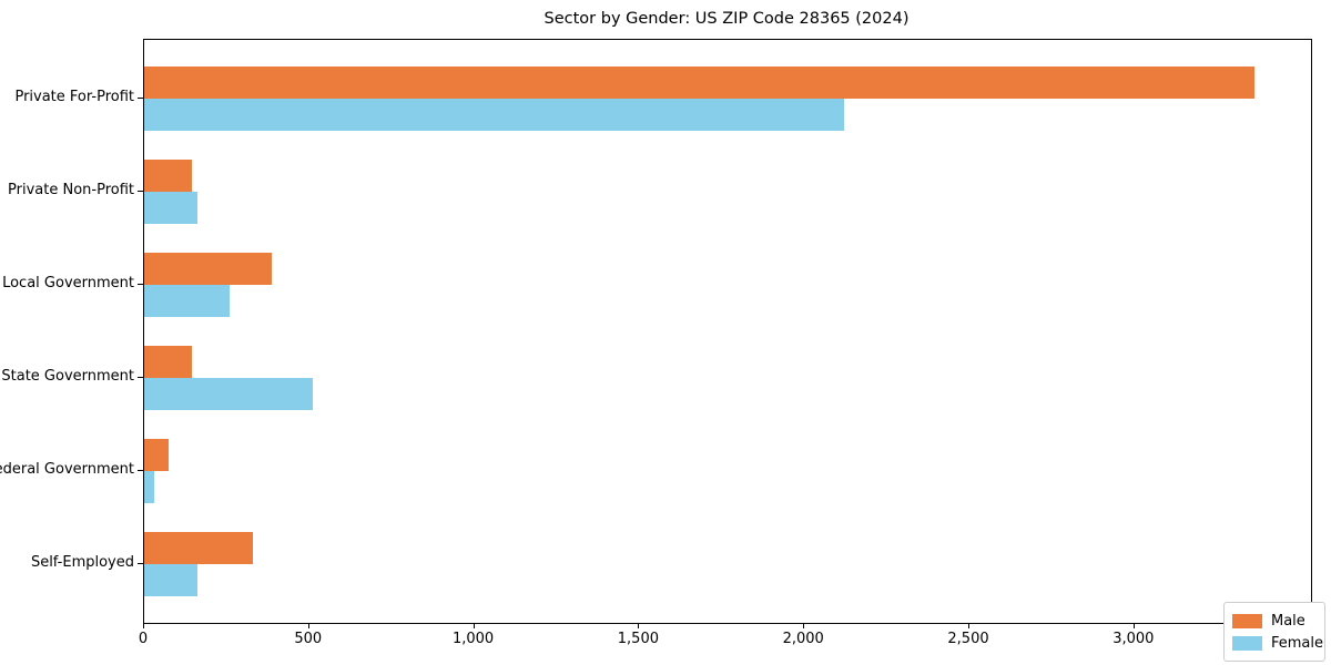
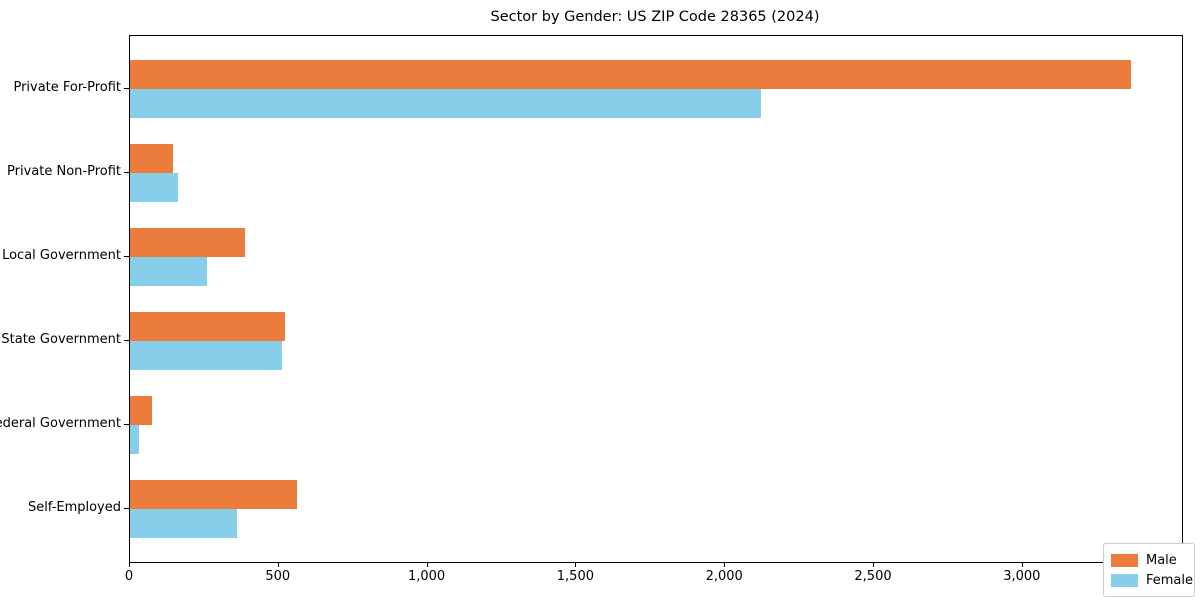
Male/State Government: 140 -> 520
Male/Self-Employed: 330 -> 560
Female/Self-Employed: 160 -> 360
